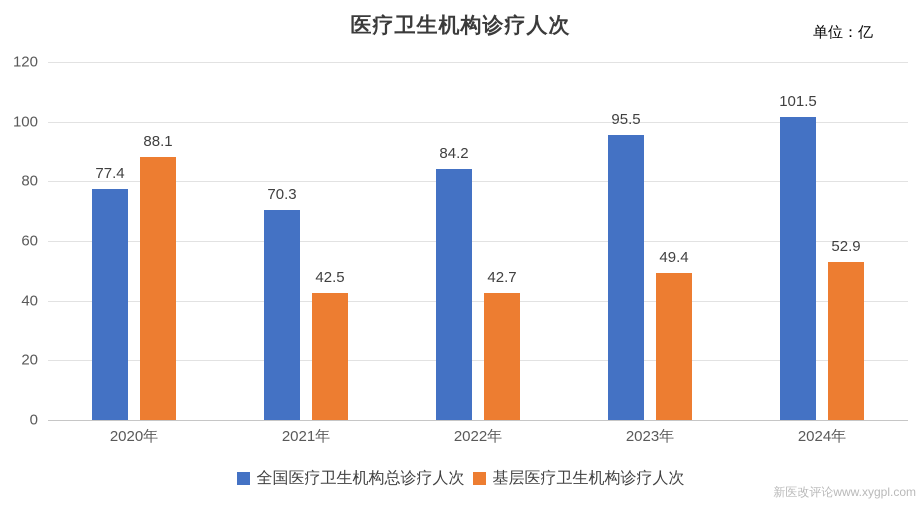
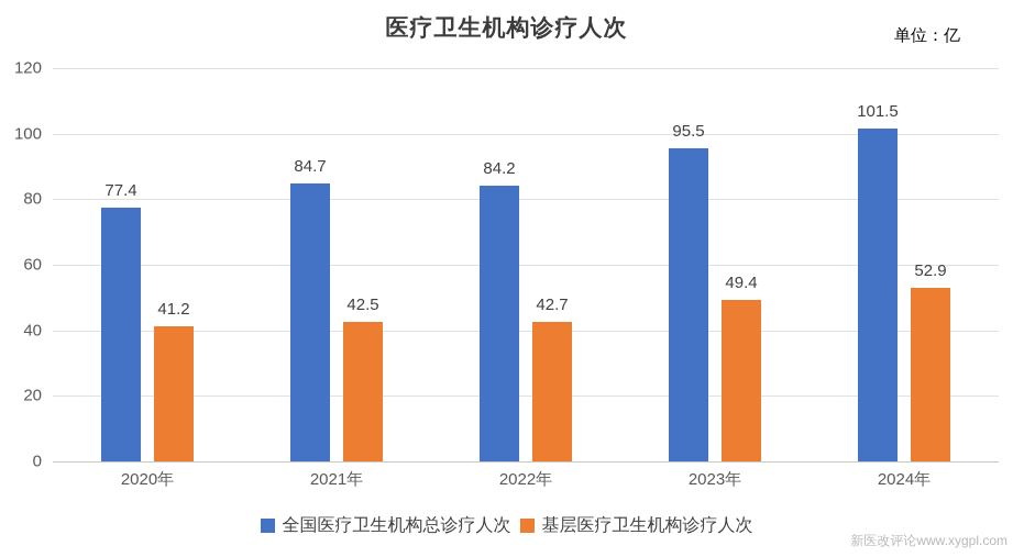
基层医疗卫生机构诊疗人次/2020年: 88.1 -> 41.2
全国医疗卫生机构总诊疗人次/2021年: 70.3 -> 84.7
